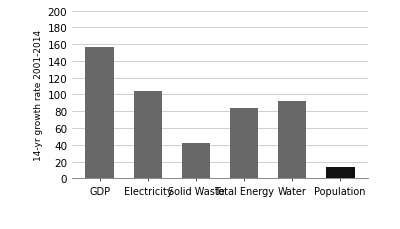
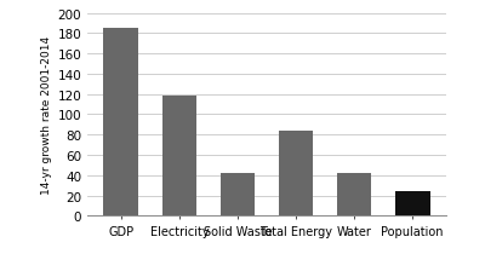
GDP: 156 -> 185
Electricity: 104 -> 118
Water: 92 -> 42
Population: 14 -> 24
